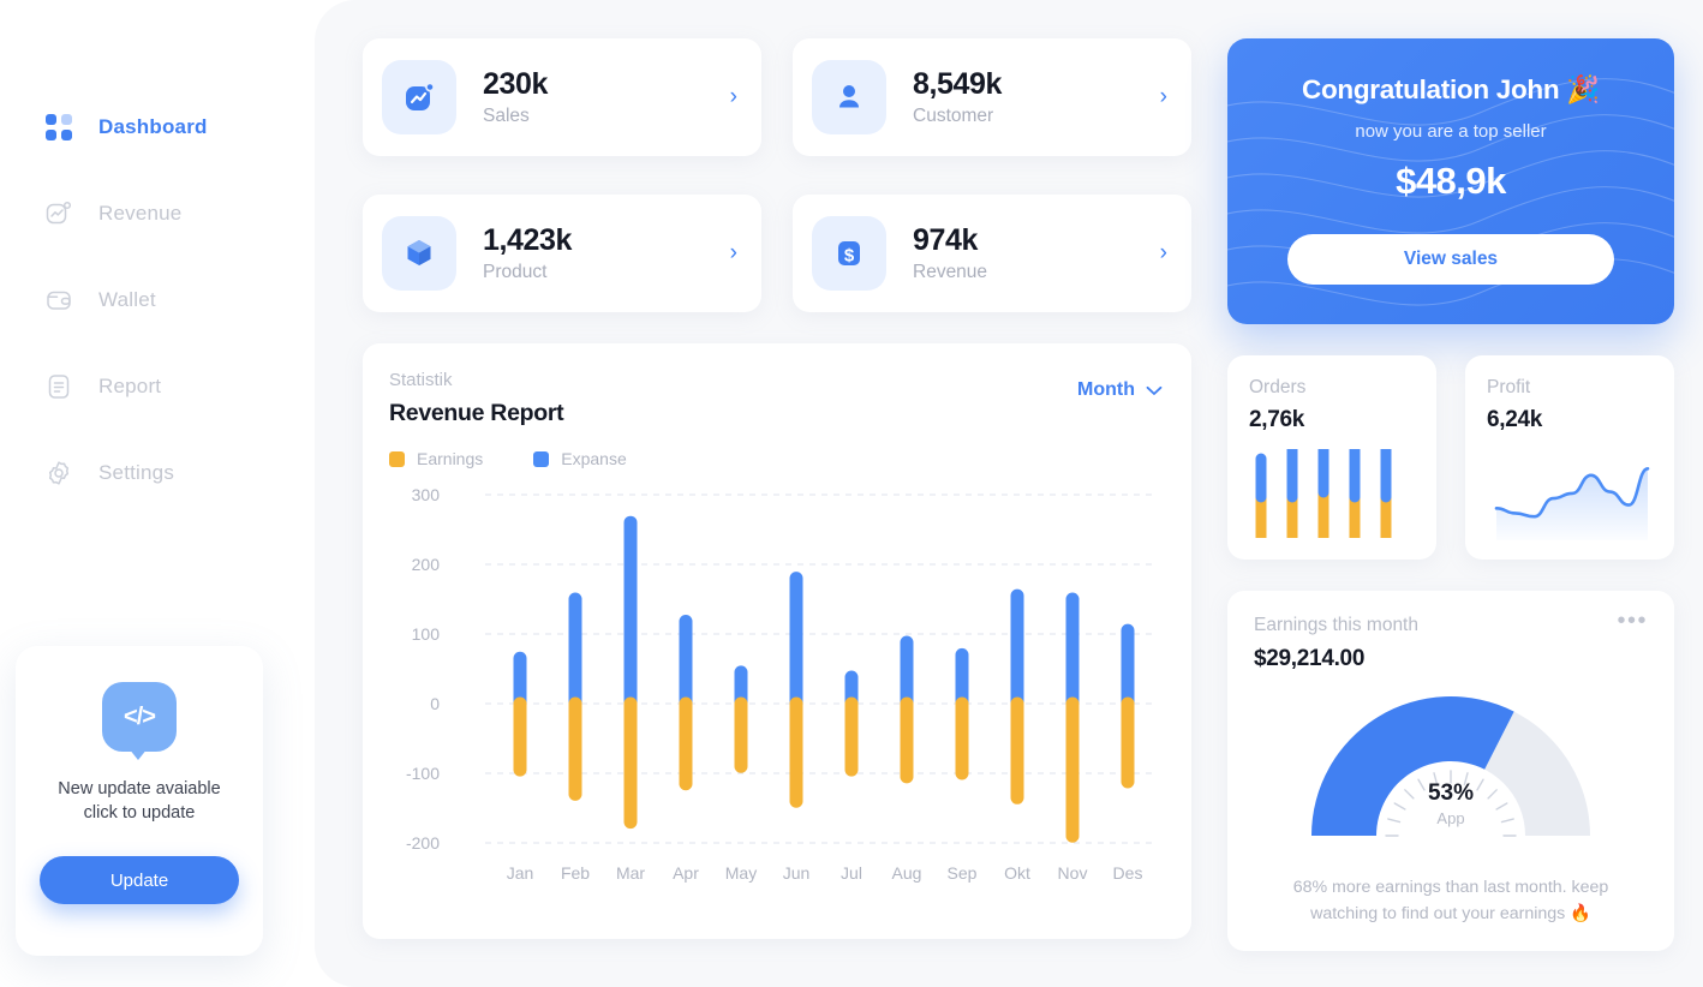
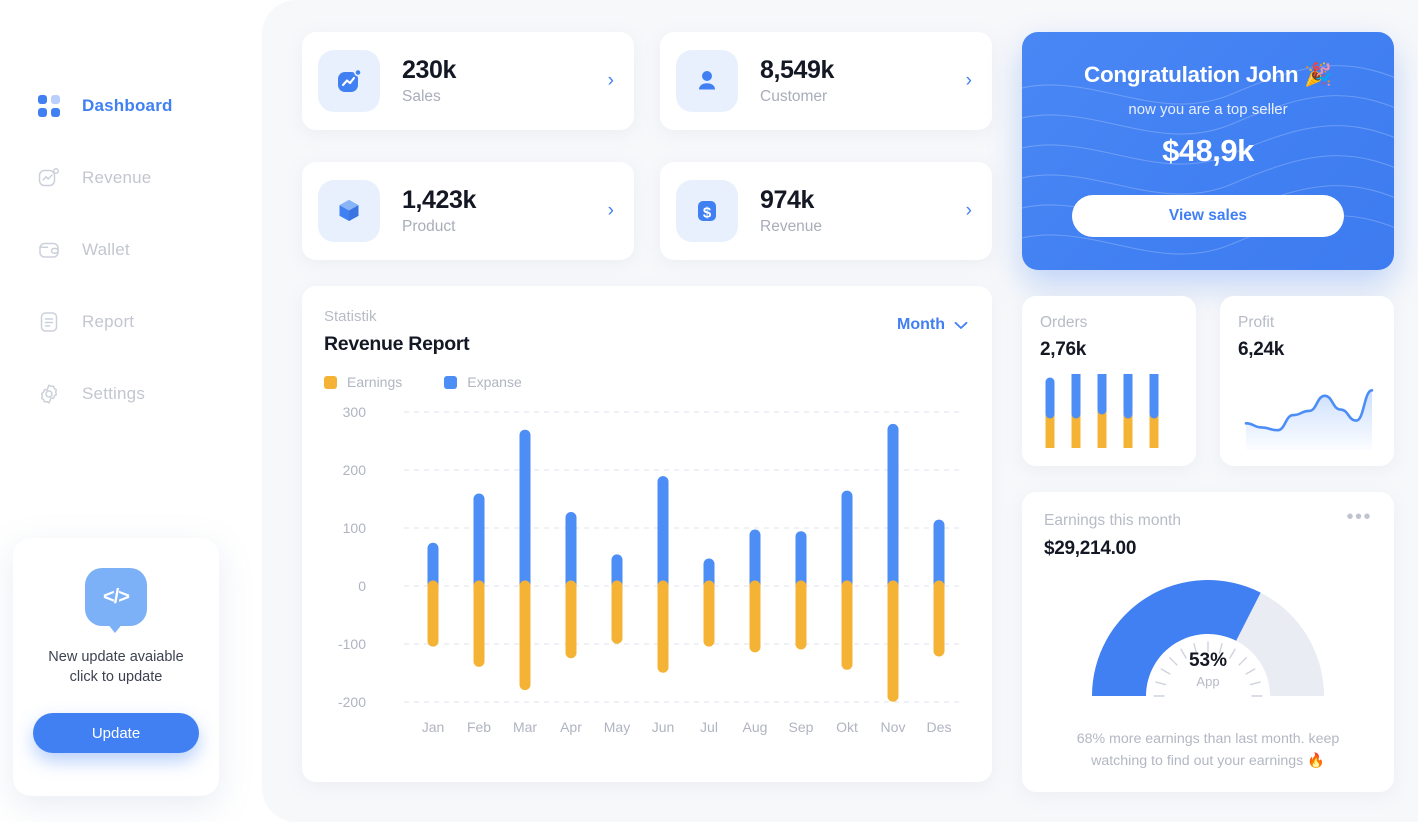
Expanse/Sep: 70 -> 80
Expanse/Nov: 150 -> 270
